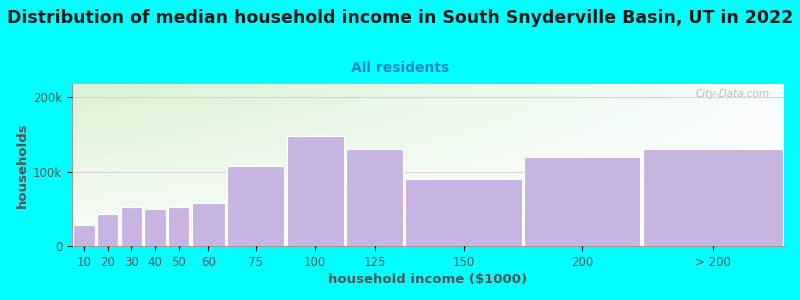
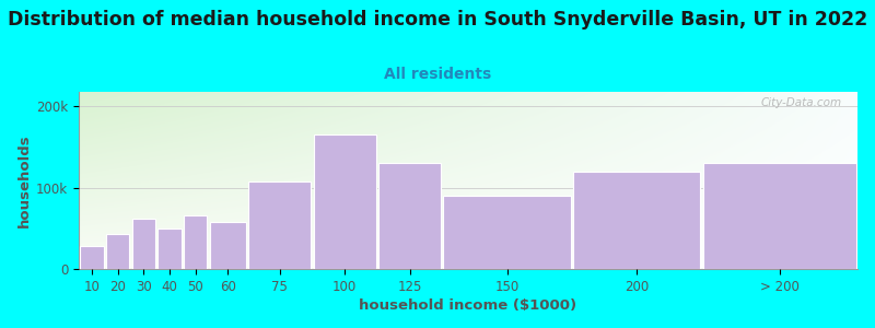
30: 52k -> 62k
50: 52k -> 66k
100: 148k -> 166k
